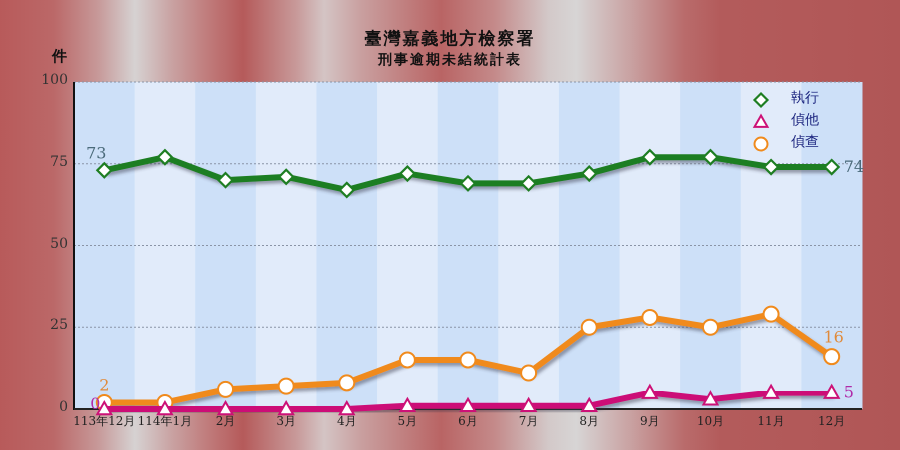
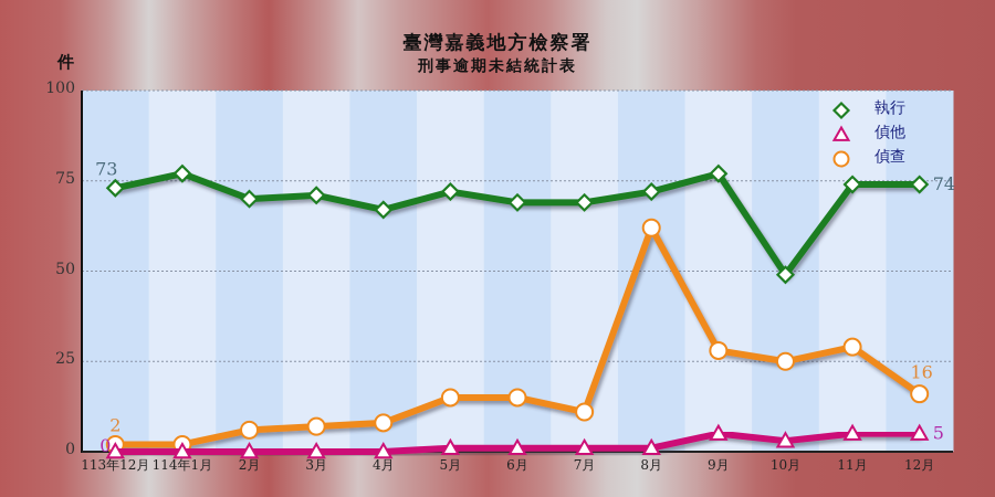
偵查/8月: 25 -> 62
執行/10月: 77 -> 49
